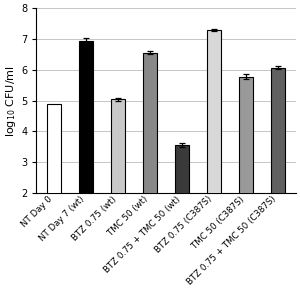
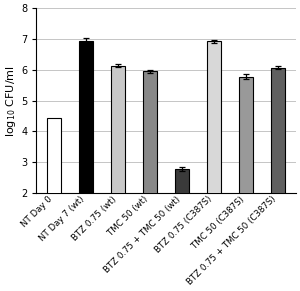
NT Day 0: 4.90 -> 4.45
BTZ 0.75 (wt): 5.05 -> 6.13
TMC 50 (wt): 6.55 -> 5.95
BTZ 0.75 + TMC 50 (wt): 3.55 -> 2.78
BTZ 0.75 (C387S): 7.30 -> 6.92
